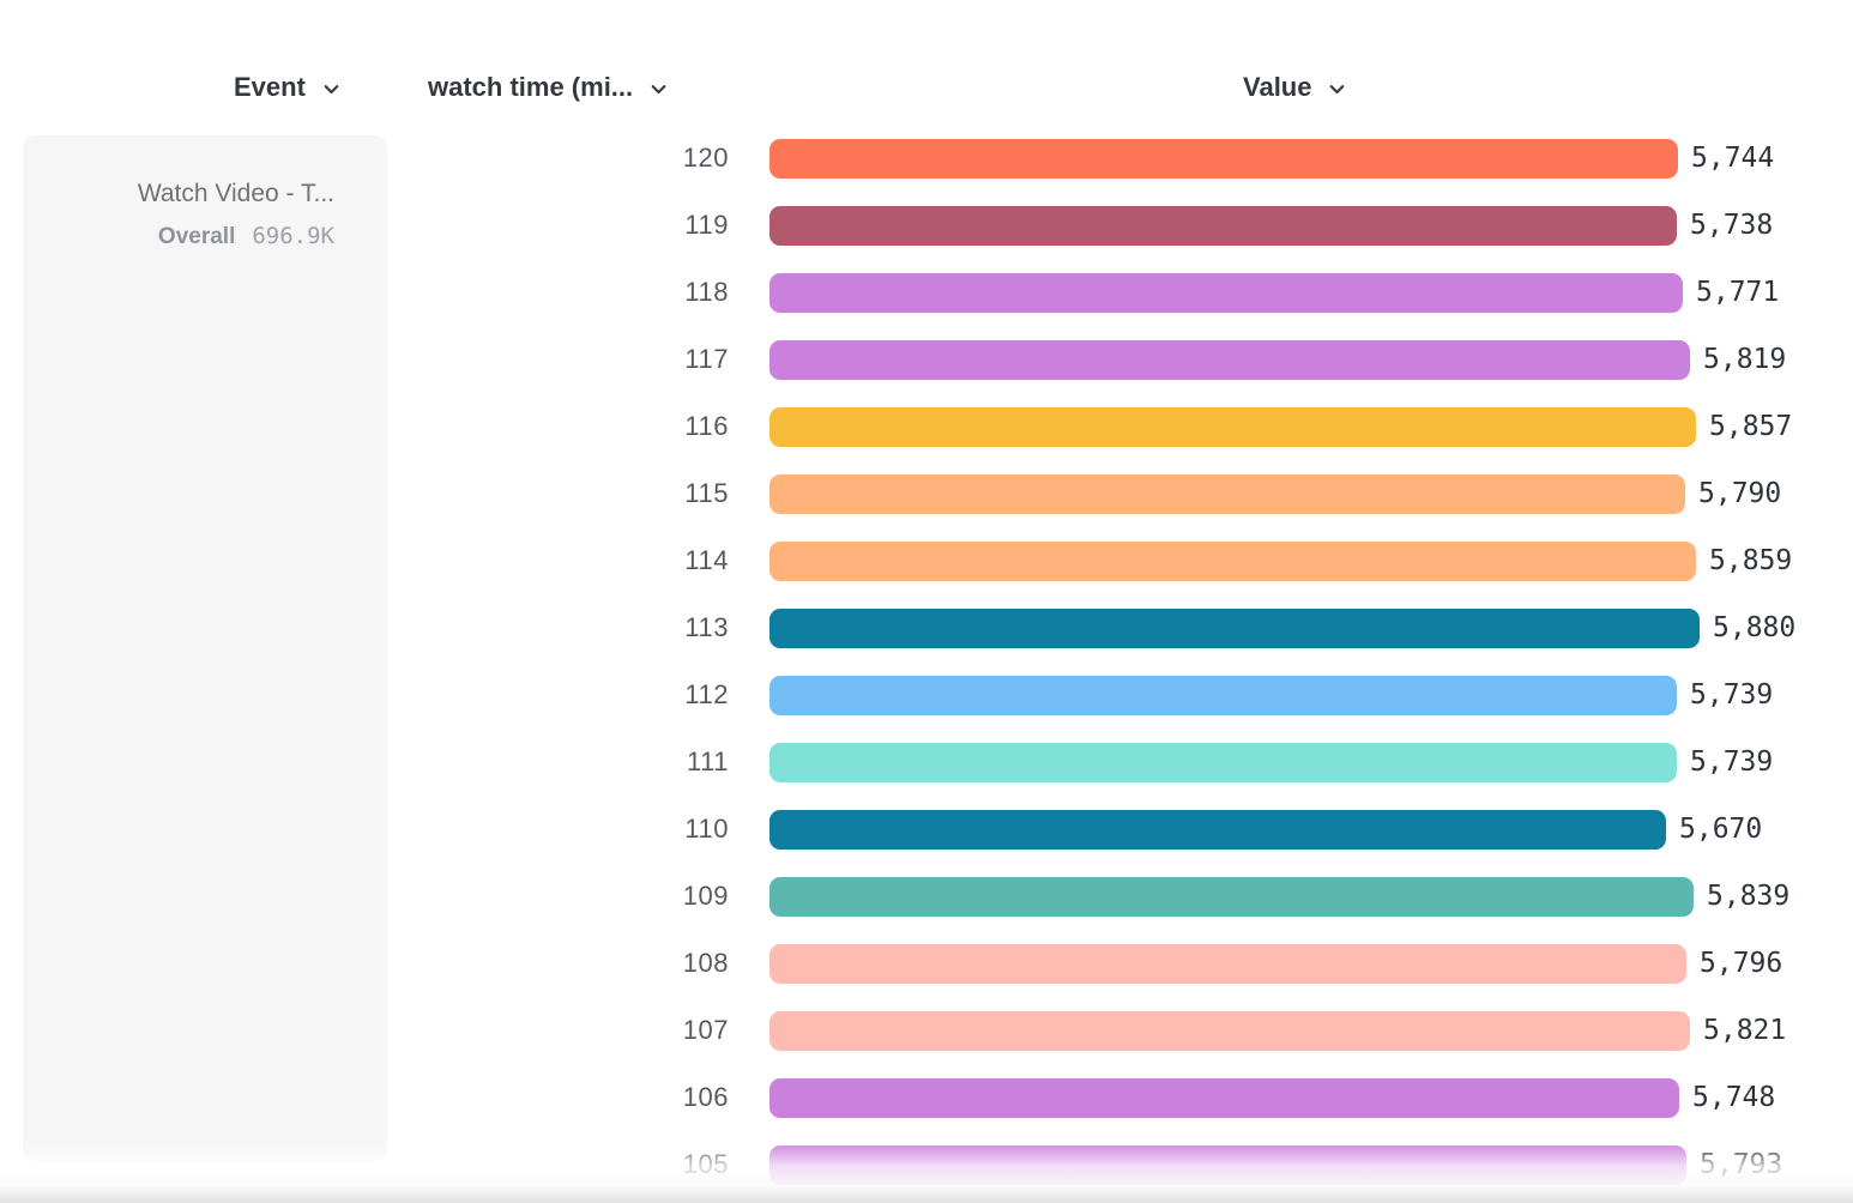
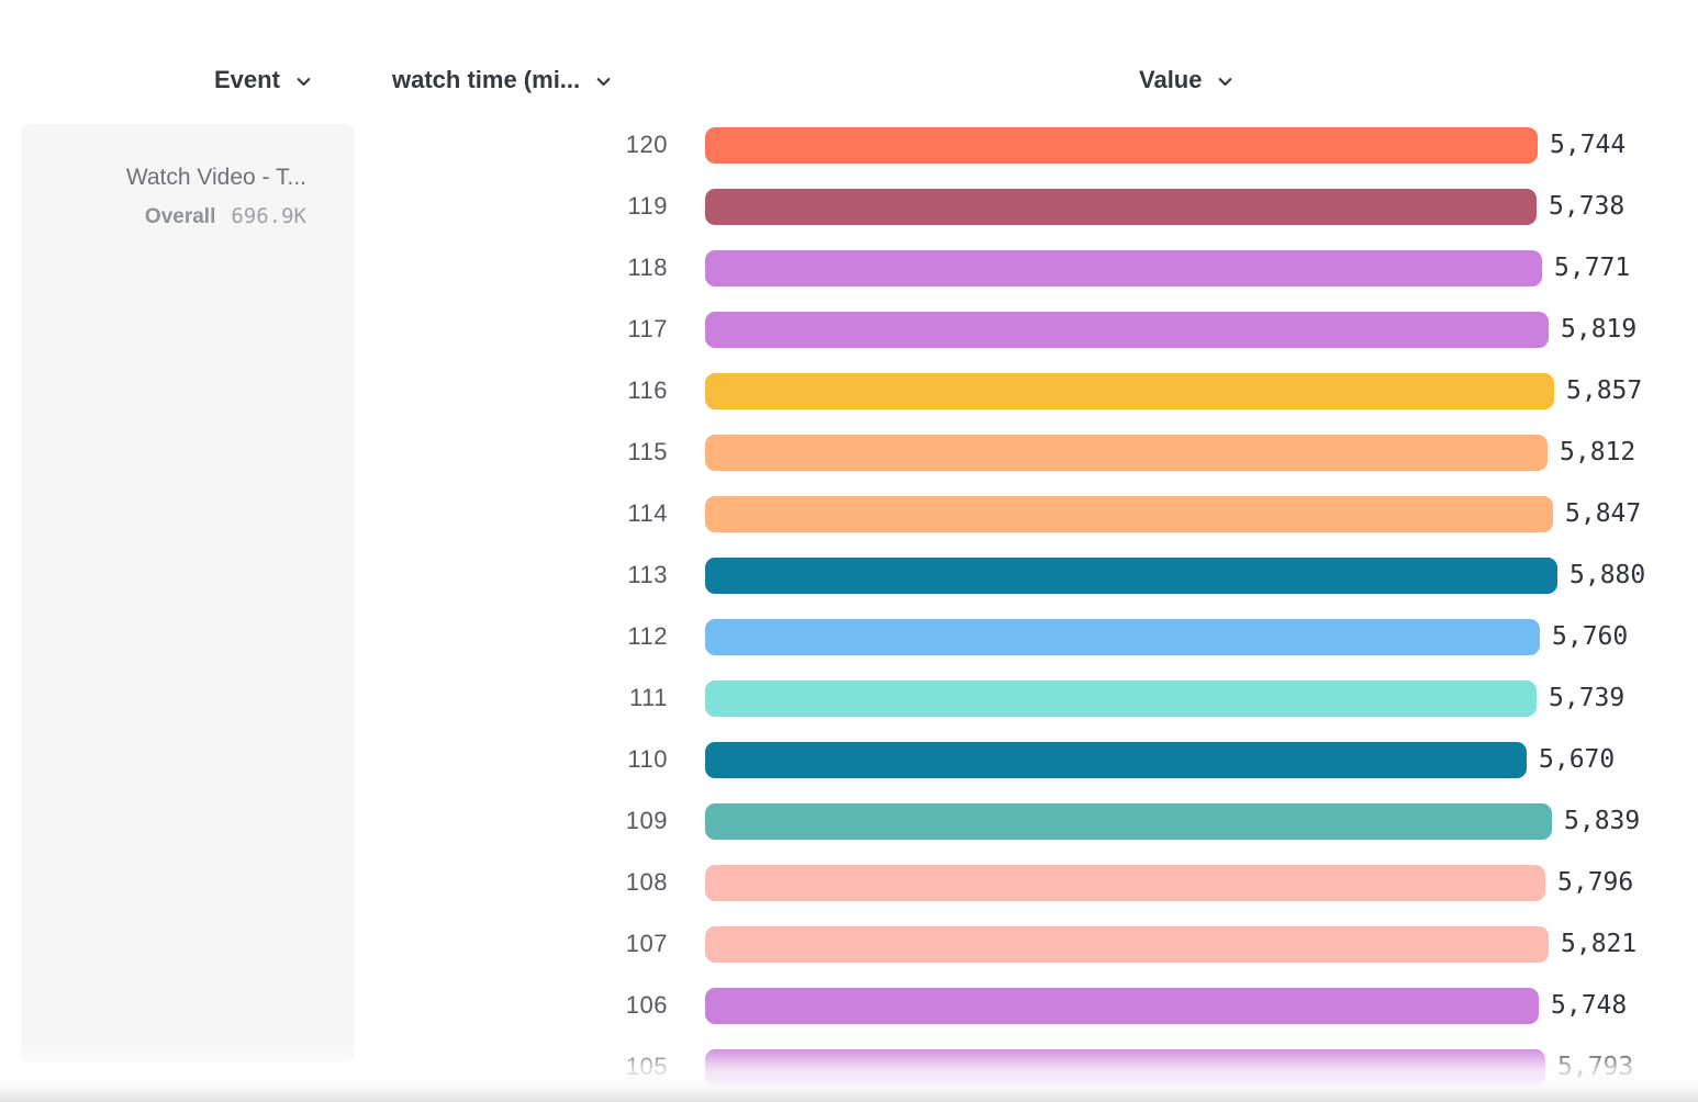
115: 5,790 -> 5,812
114: 5,859 -> 5,847
112: 5,739 -> 5,760
